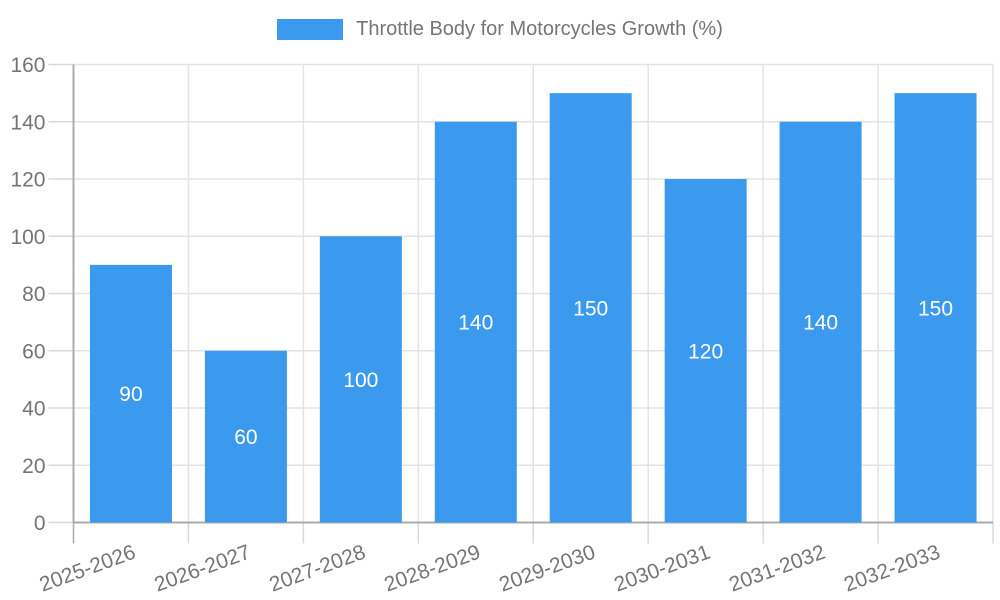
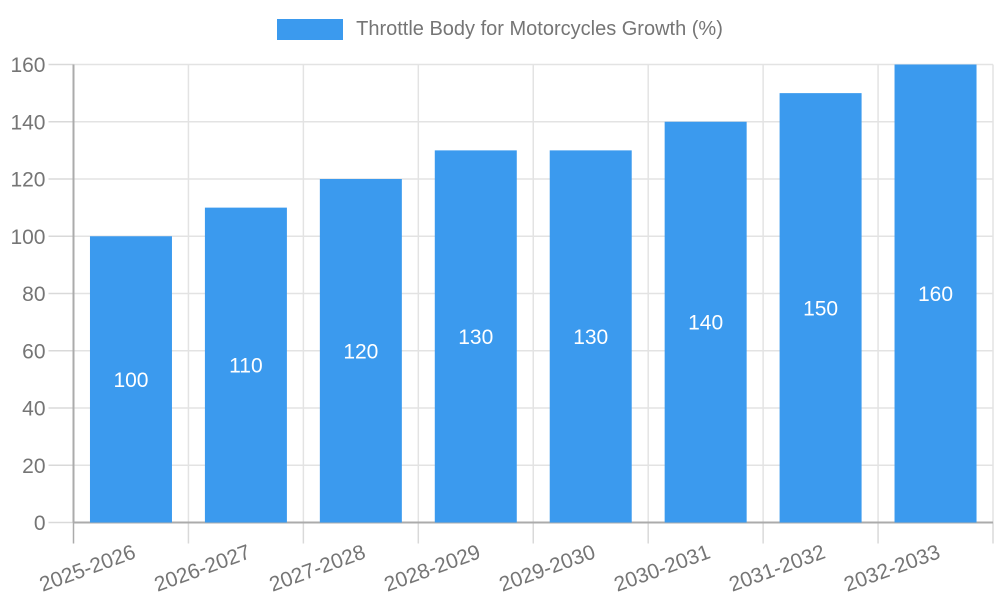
2025-2026: 90 -> 100
2026-2027: 60 -> 110
2027-2028: 100 -> 120
2028-2029: 140 -> 130
2029-2030: 150 -> 130
2030-2031: 120 -> 140
2031-2032: 140 -> 150
2032-2033: 150 -> 160
